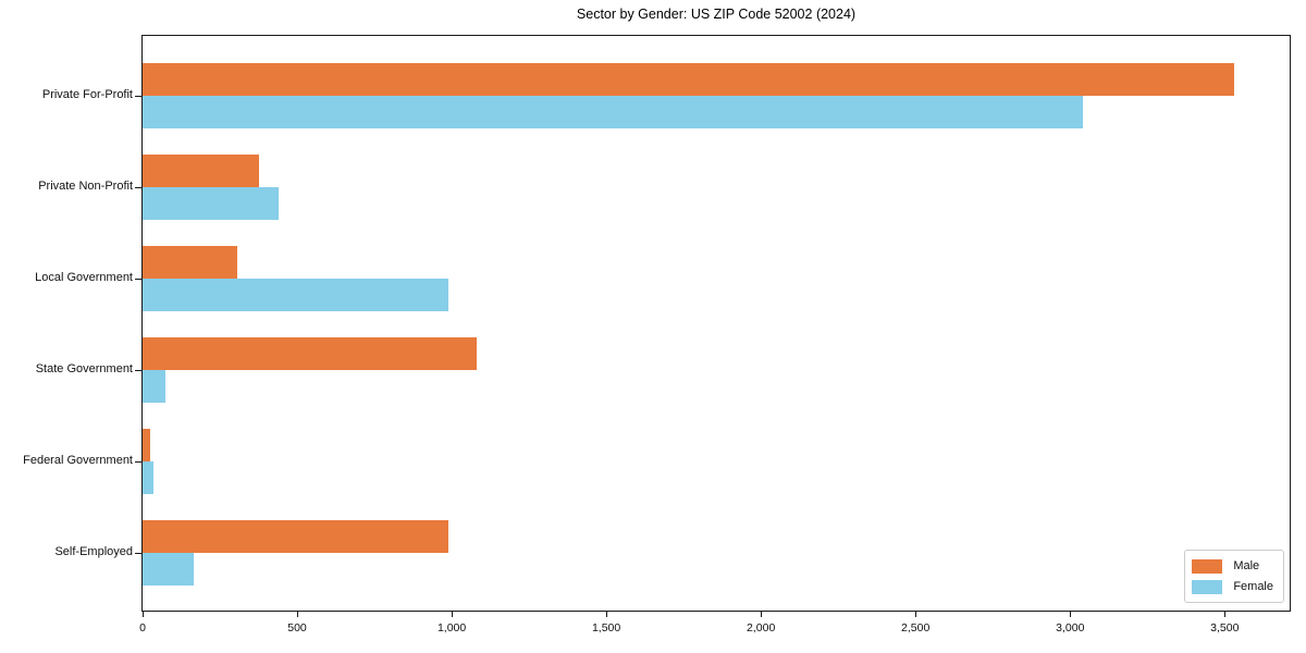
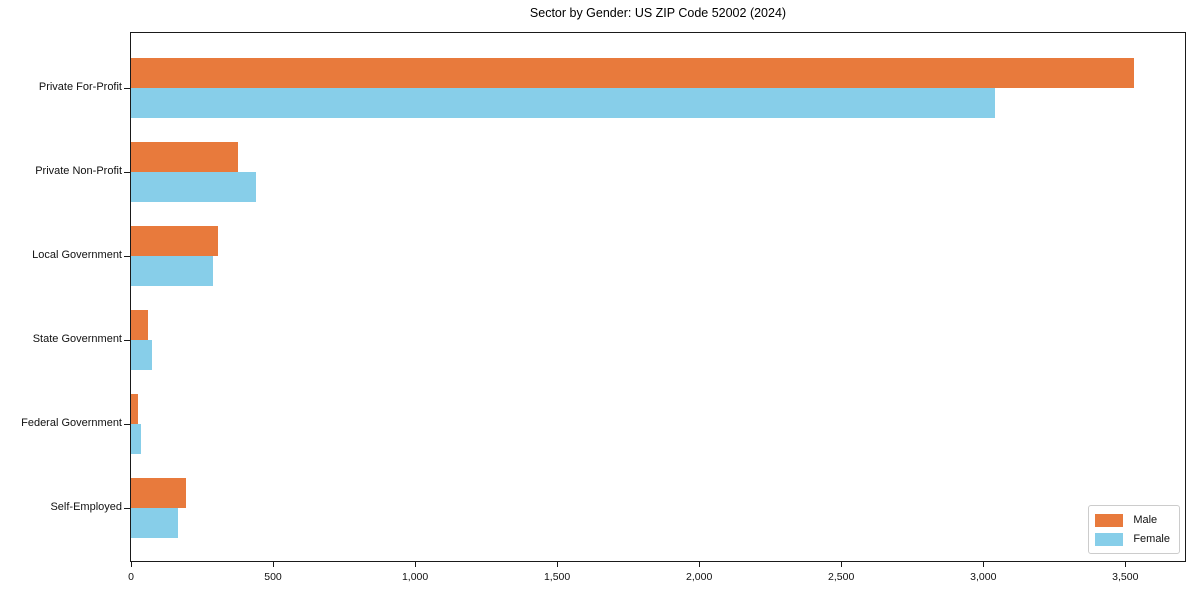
Female/Local Government: 990 -> 290
Male/State Government: 1080 -> 60
Male/Self-Employed: 990 -> 200
